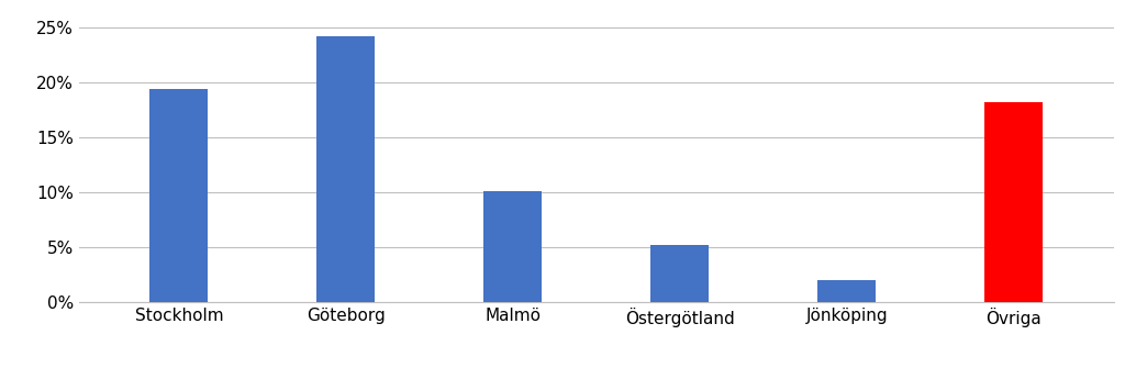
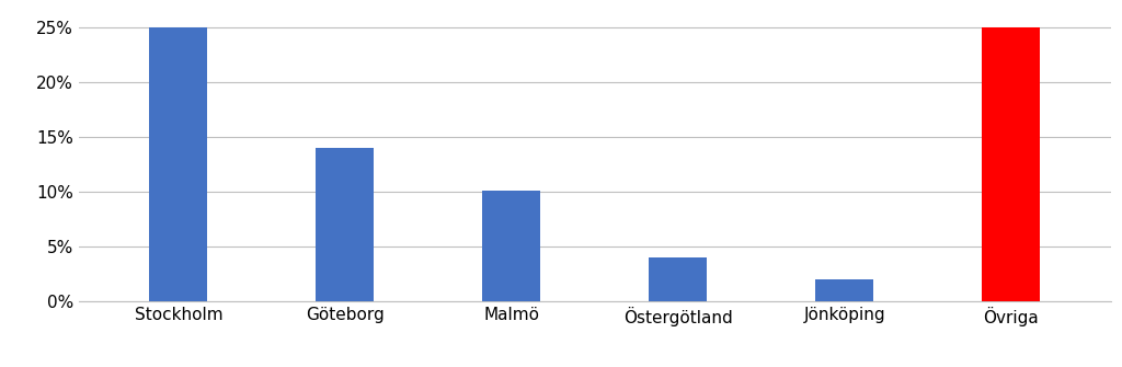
Stockholm: 19.4% -> 25.0%
Göteborg: 24.2% -> 14.0%
Östergötland: 5.2% -> 4.0%
Övriga: 18.2% -> 25.0%
